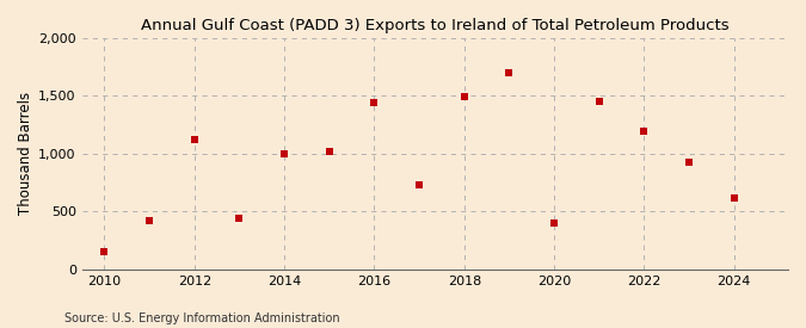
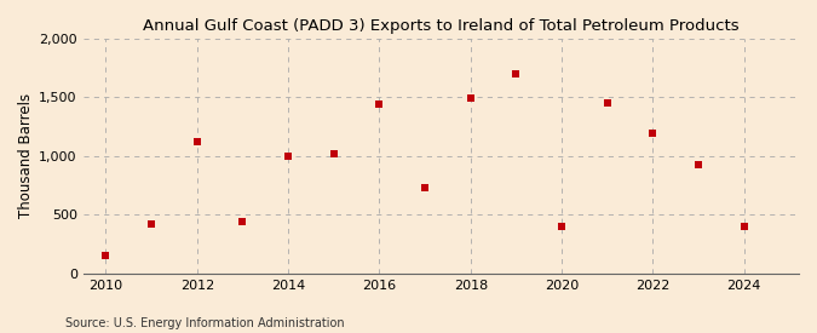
2024: 620 -> 400
